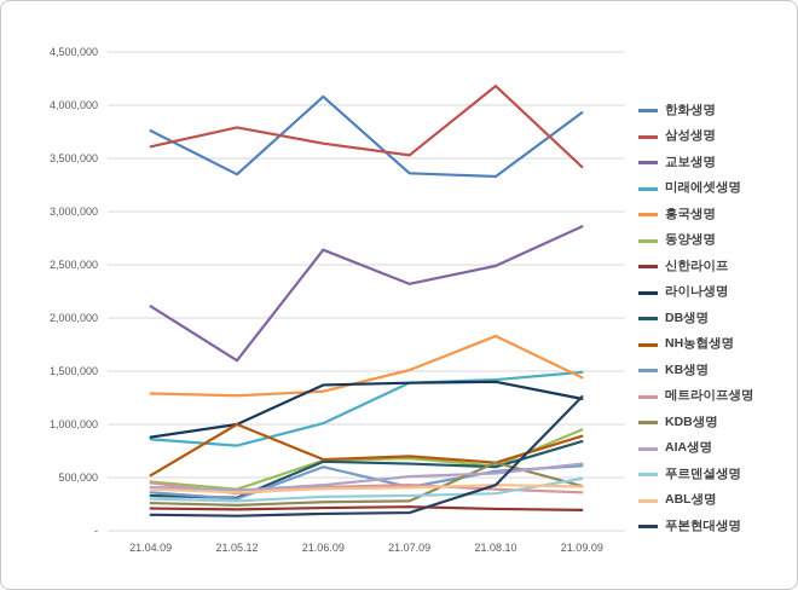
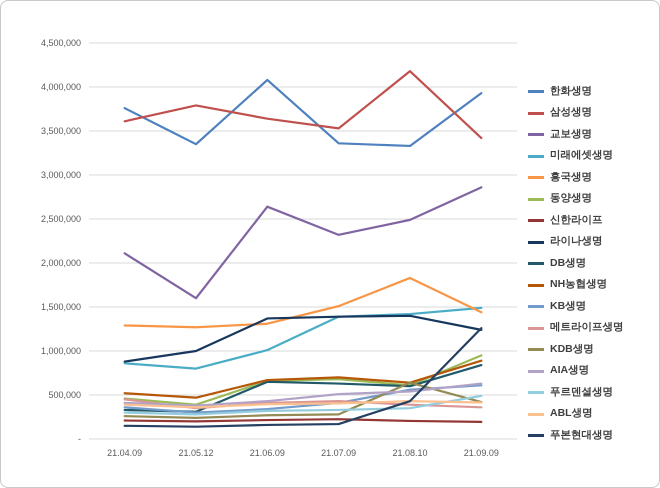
NH농협생명/21.05.12: 1000000 -> 500000
KB생명/21.06.09: 600000 -> 300000
